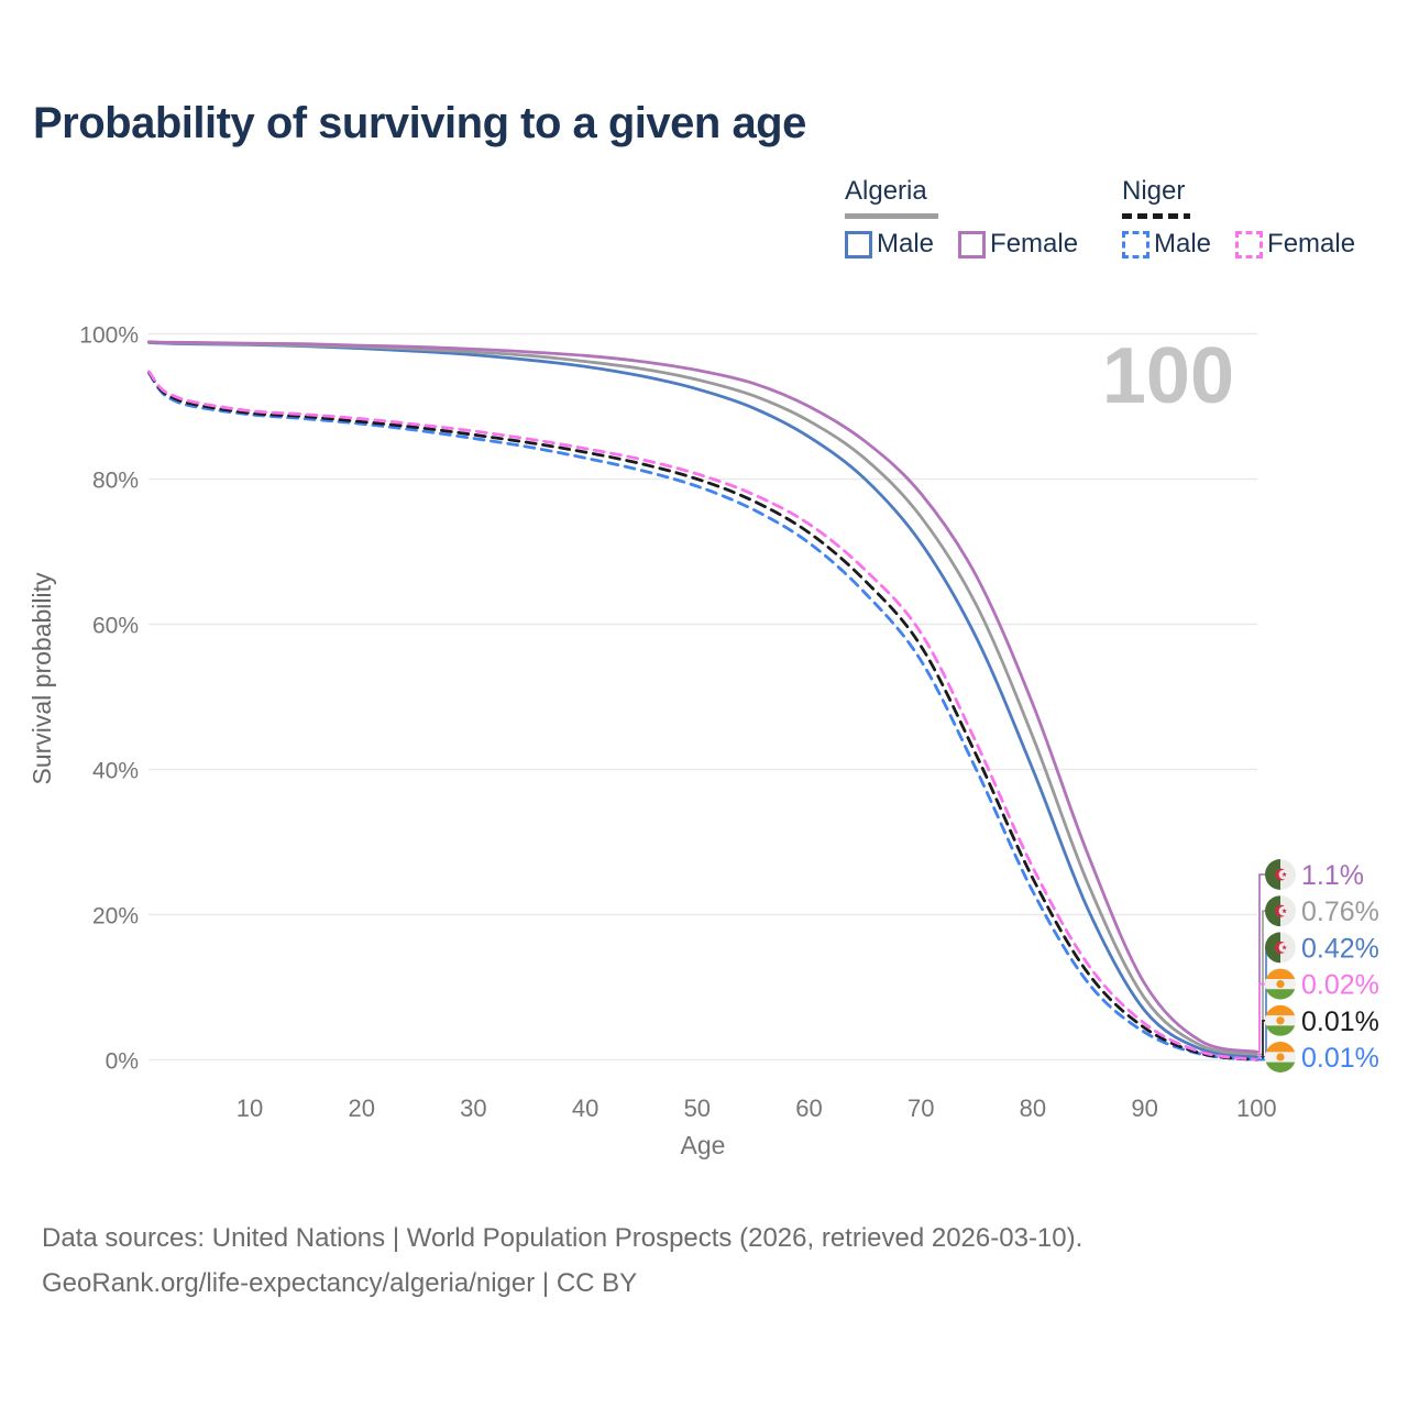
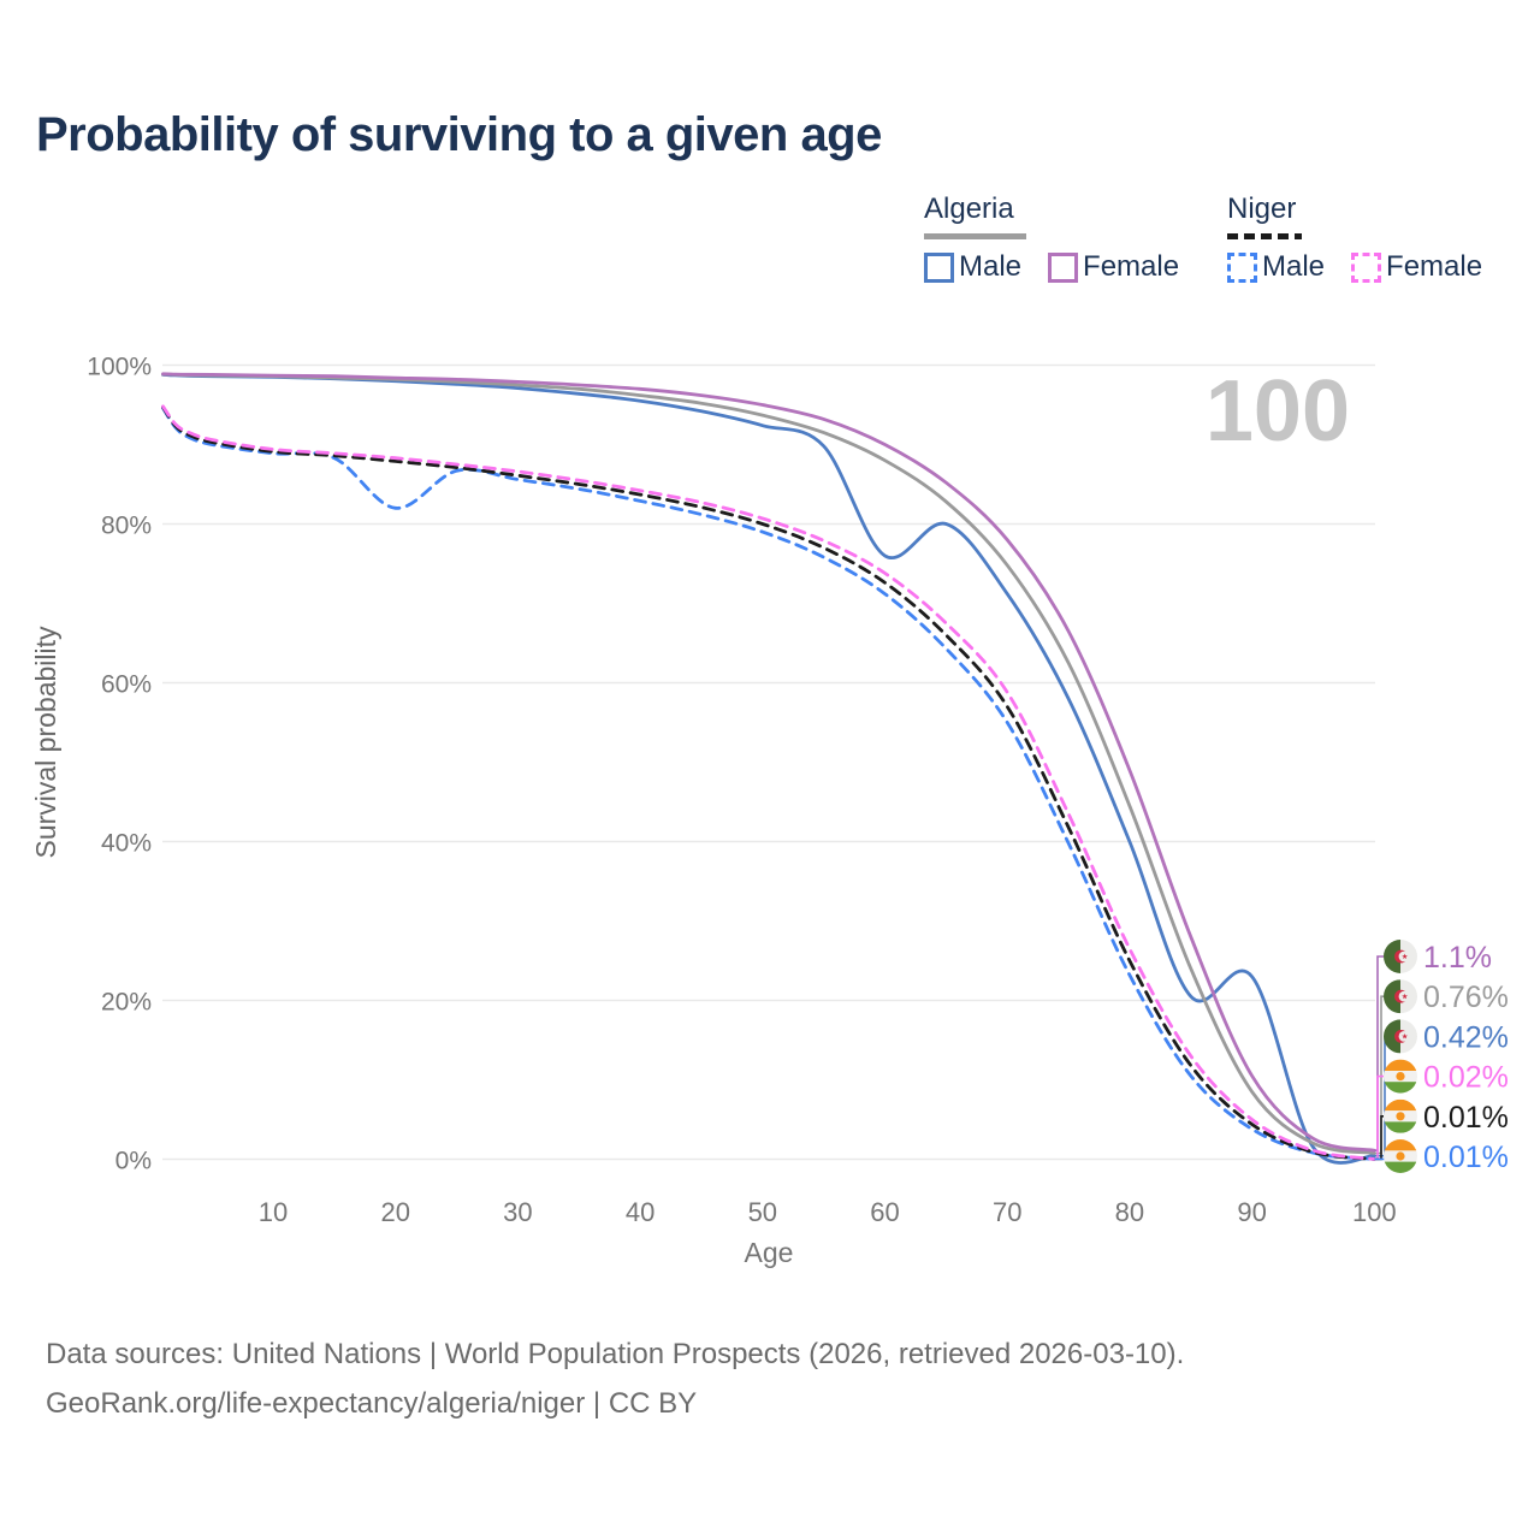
Niger Male/20: 88% -> 82%
Algeria Male/60: 86% -> 76%
Algeria Male/90: 7% -> 23%
